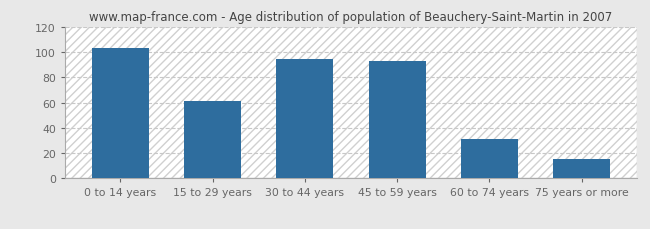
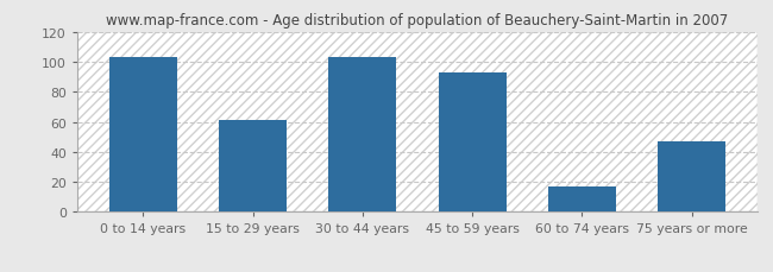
30 to 44 years: 94 -> 103
60 to 74 years: 31 -> 17
75 years or more: 15 -> 47
